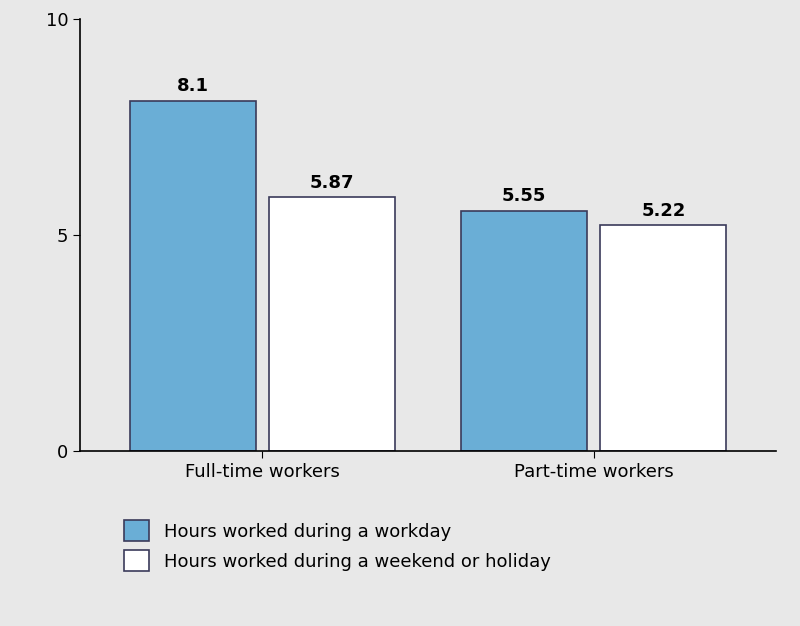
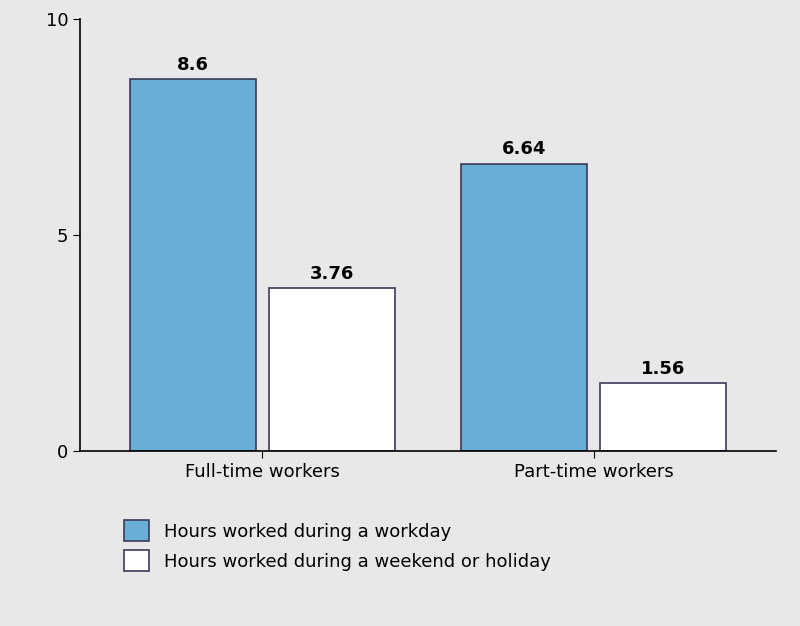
Hours worked during a workday/Full-time workers: 8.1 -> 8.6
Hours worked during a weekend or holiday/Full-time workers: 5.87 -> 3.76
Hours worked during a workday/Part-time workers: 5.55 -> 6.64
Hours worked during a weekend or holiday/Part-time workers: 5.22 -> 1.56
